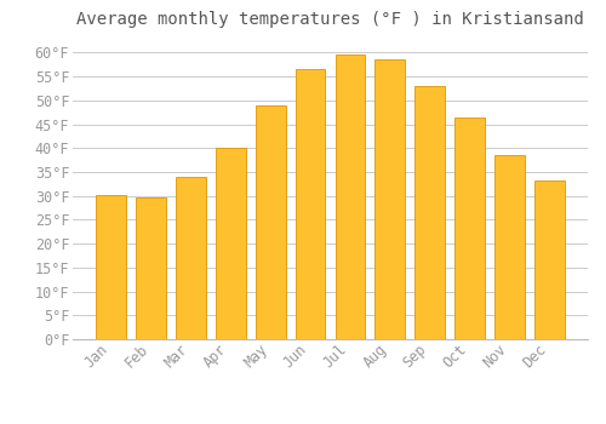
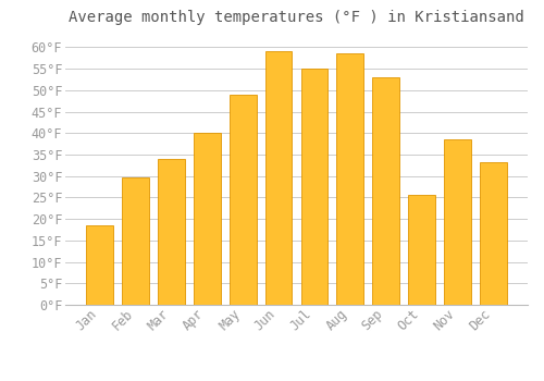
Jan: 30.2°F -> 18.5°F
Jun: 56.5°F -> 59.0°F
Jul: 59.5°F -> 55.0°F
Oct: 46.5°F -> 25.5°F
